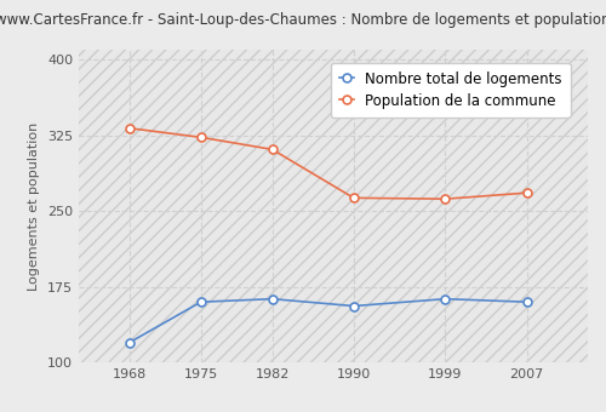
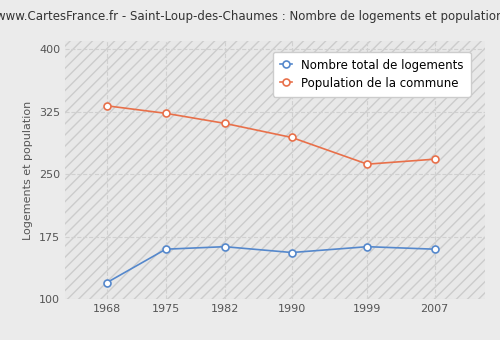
Population de la commune/1990: 263 -> 294
